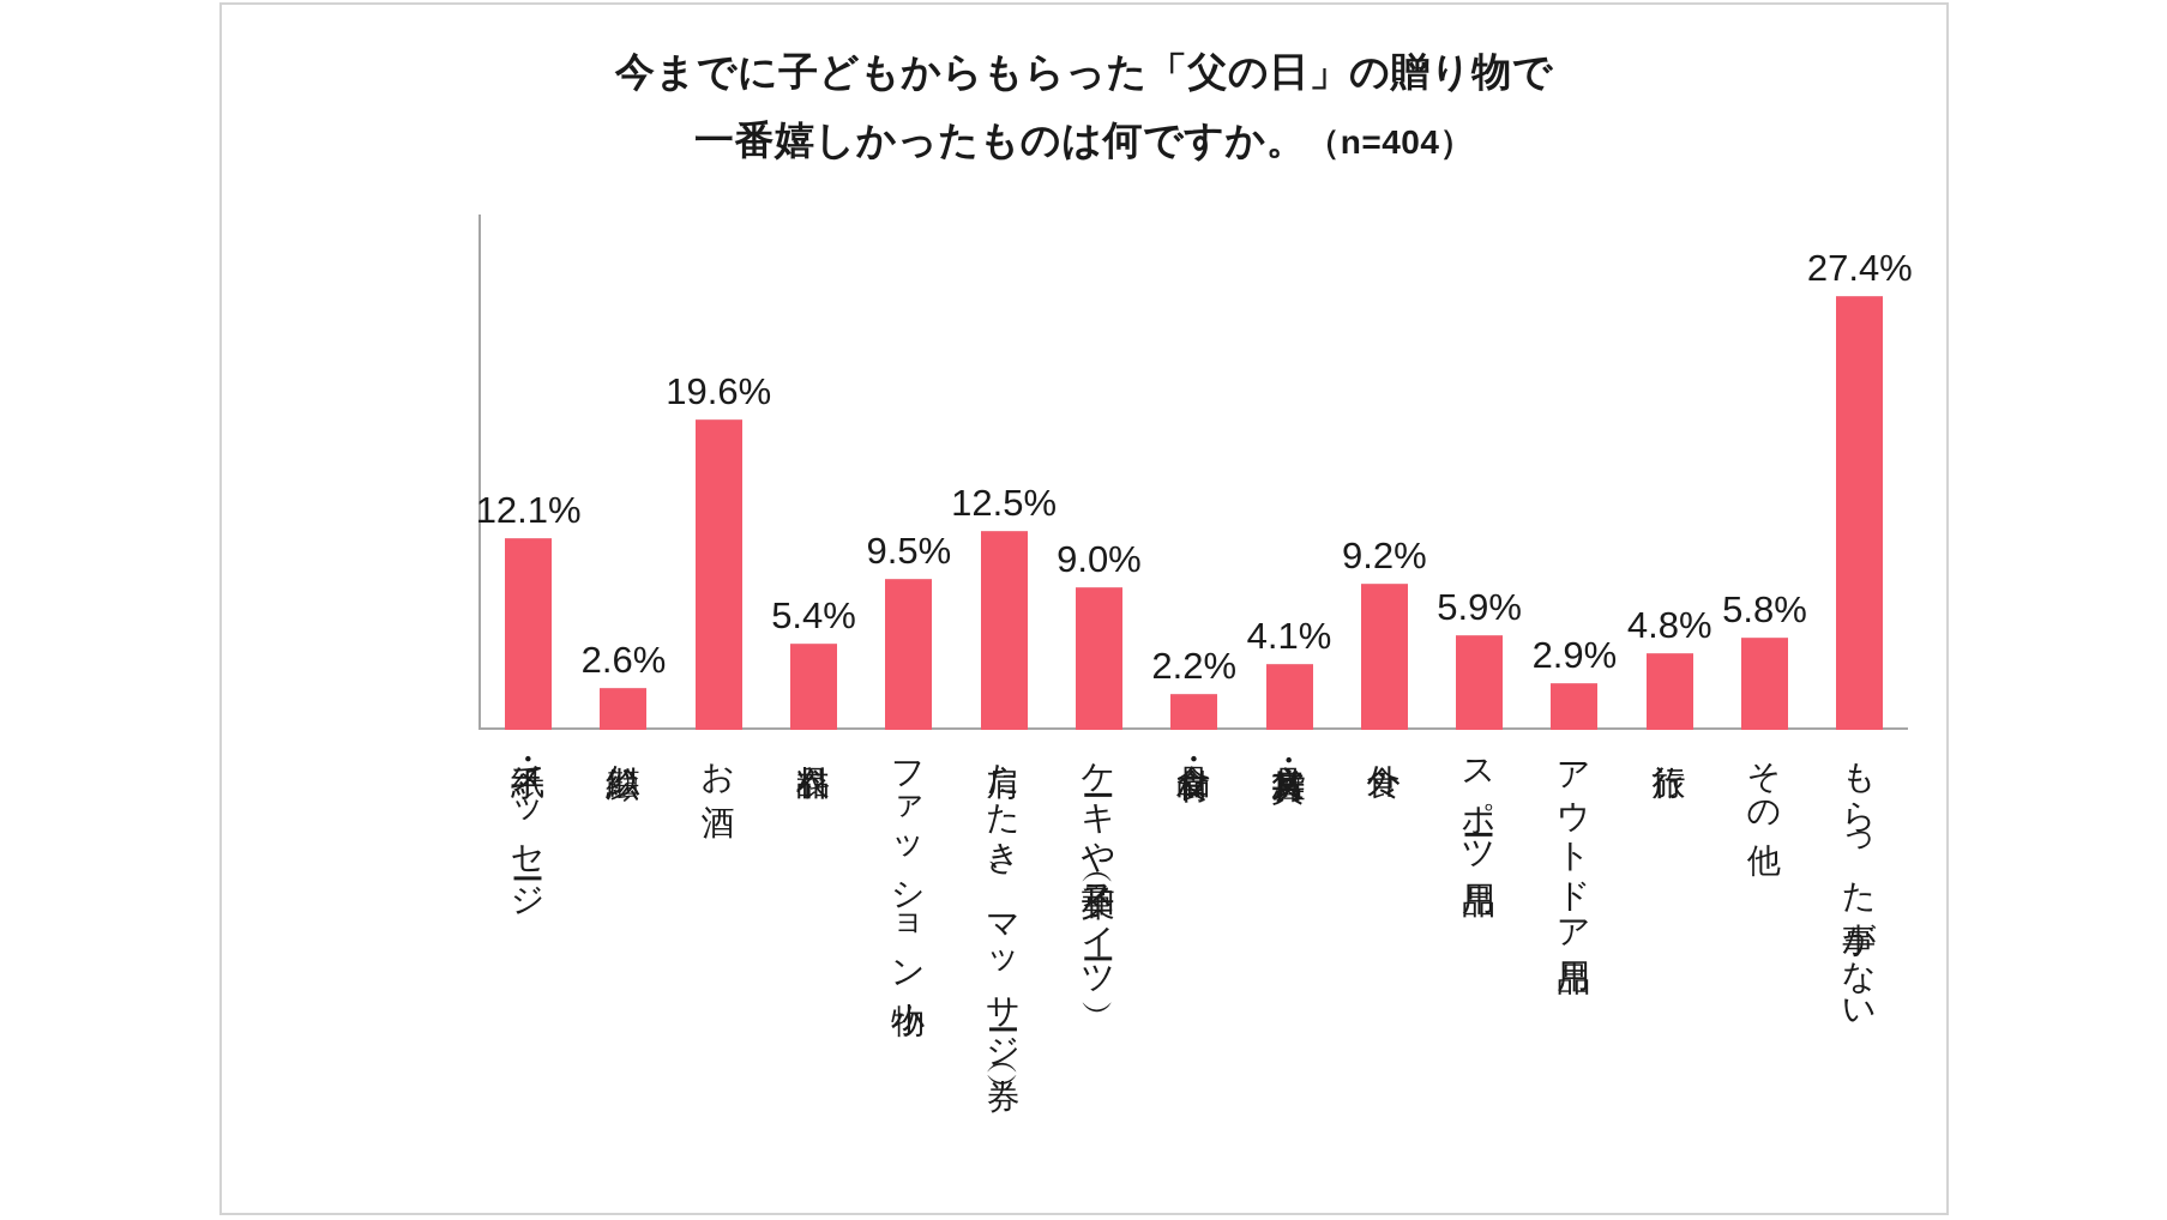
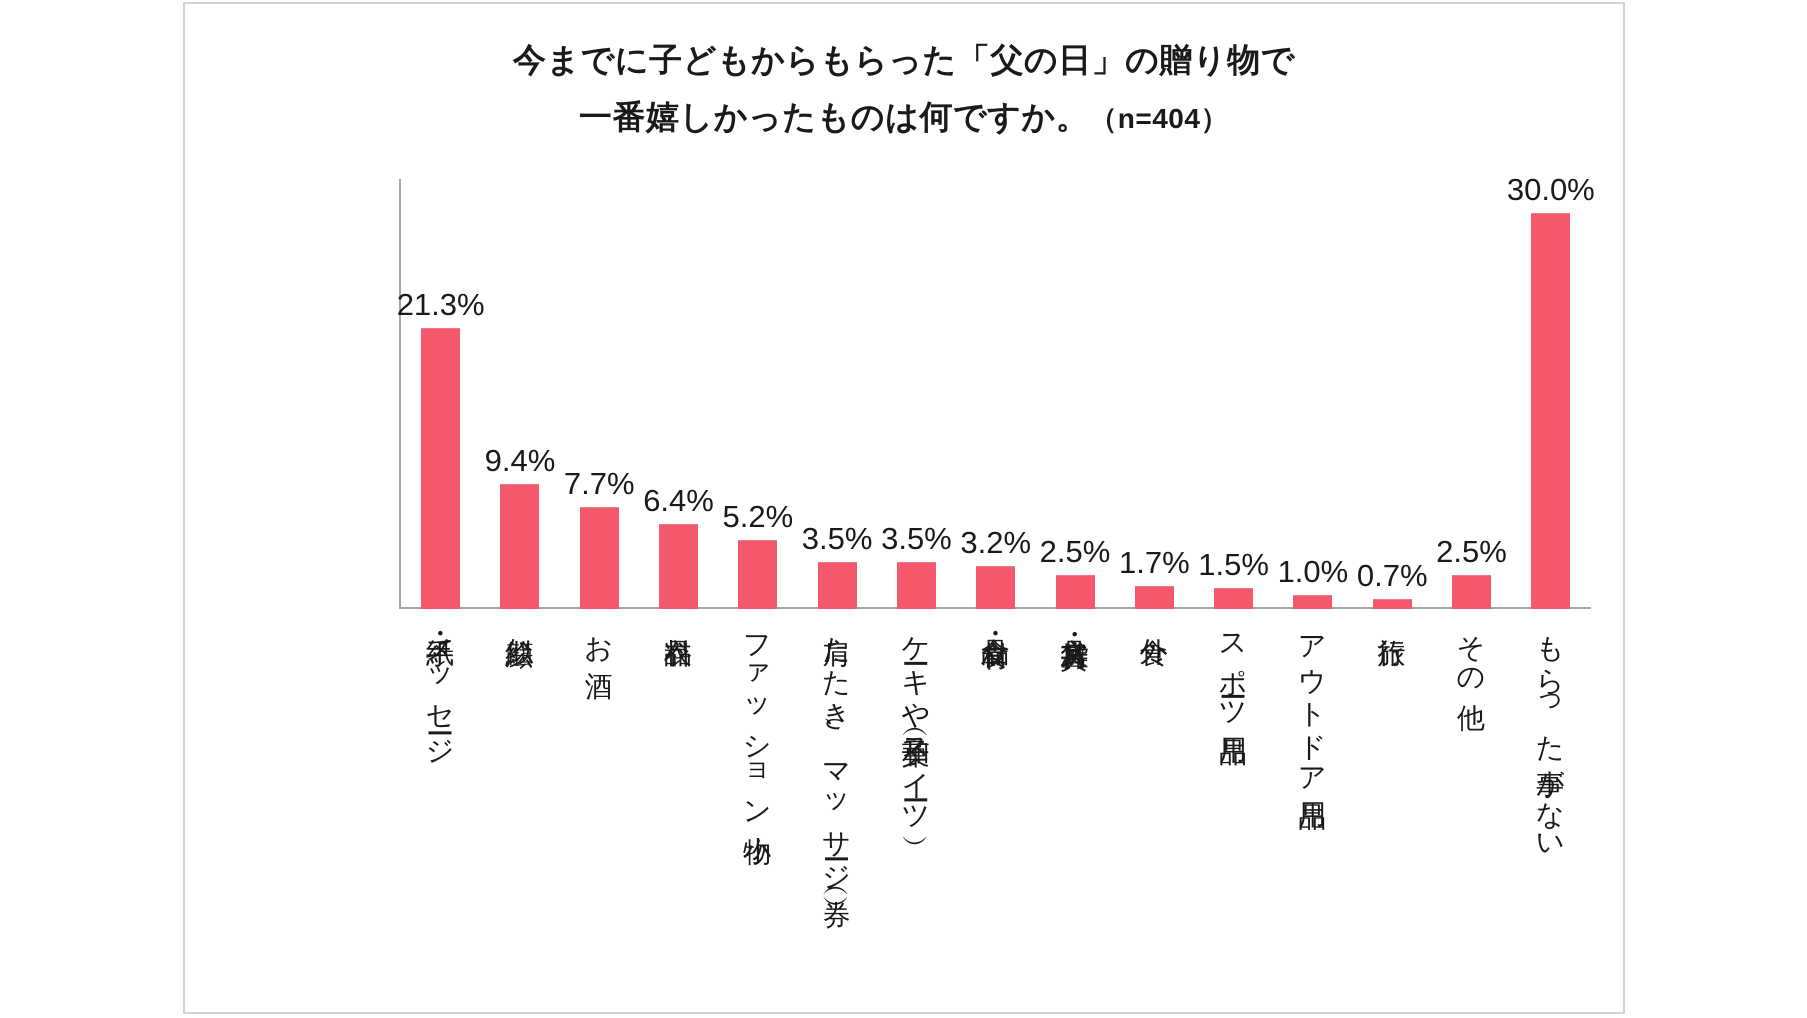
手紙・メッセージ: 12.1% -> 21.3%
似顔絵: 2.6% -> 9.4%
お酒: 19.6% -> 7.7%
衣料品: 5.4% -> 6.4%
ファッション小物: 9.5% -> 5.2%
肩たたき、マッサージ（券）: 12.5% -> 3.5%
ケーキや和菓子（スイーツ）: 9.0% -> 3.5%
食品・食材: 2.2% -> 3.2%
文房具・雑貨: 4.1% -> 2.5%
外食: 9.2% -> 1.7%
スポーツ用品: 5.9% -> 1.5%
アウトドア用品: 2.9% -> 1.0%
旅行: 4.8% -> 0.7%
その他: 5.8% -> 2.5%
もらった事がない: 27.4% -> 30.0%
